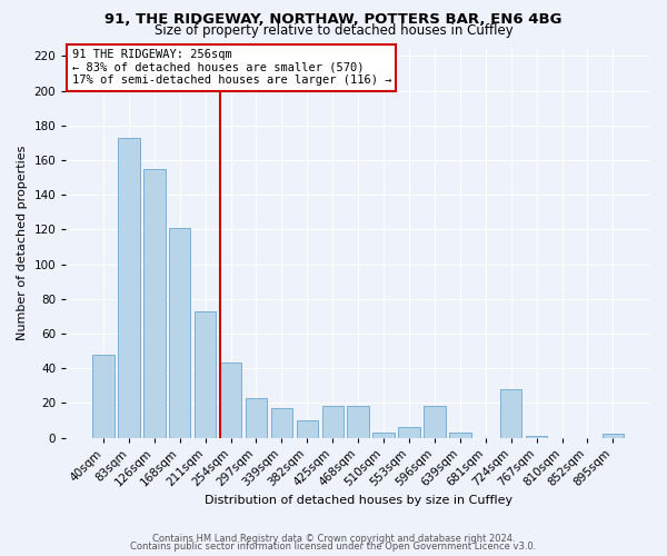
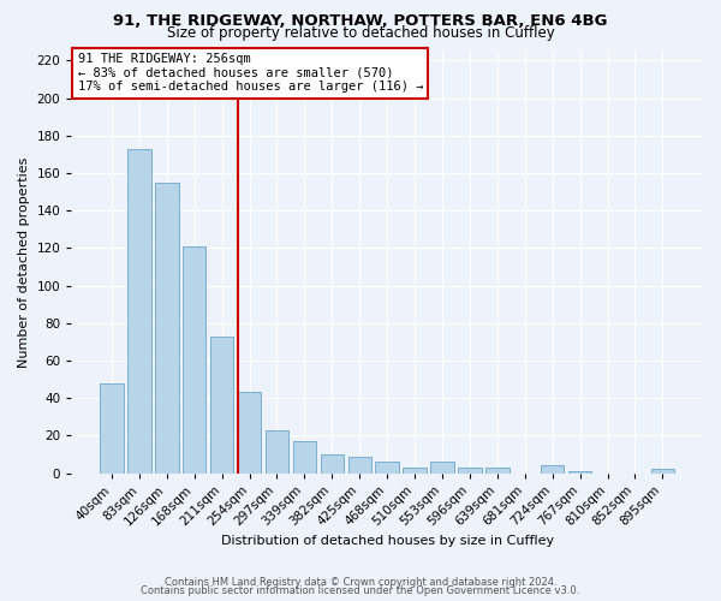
425sqm: 18 -> 9
468sqm: 18 -> 6
596sqm: 18 -> 3
724sqm: 28 -> 4
